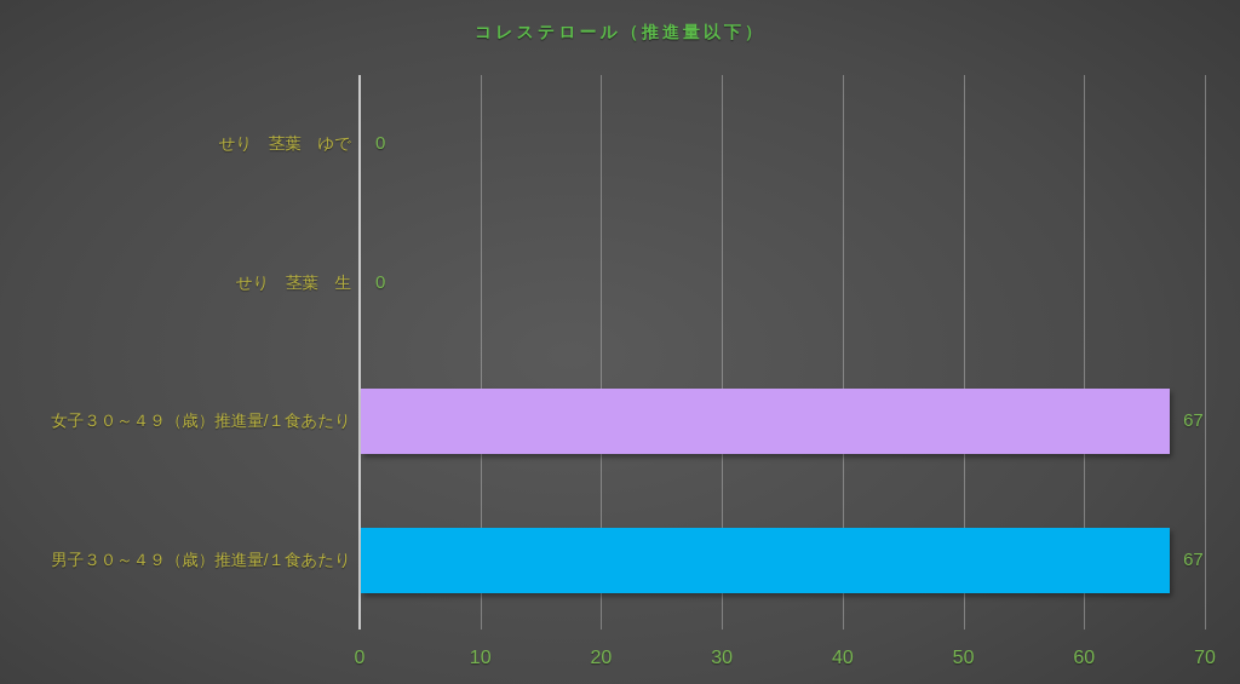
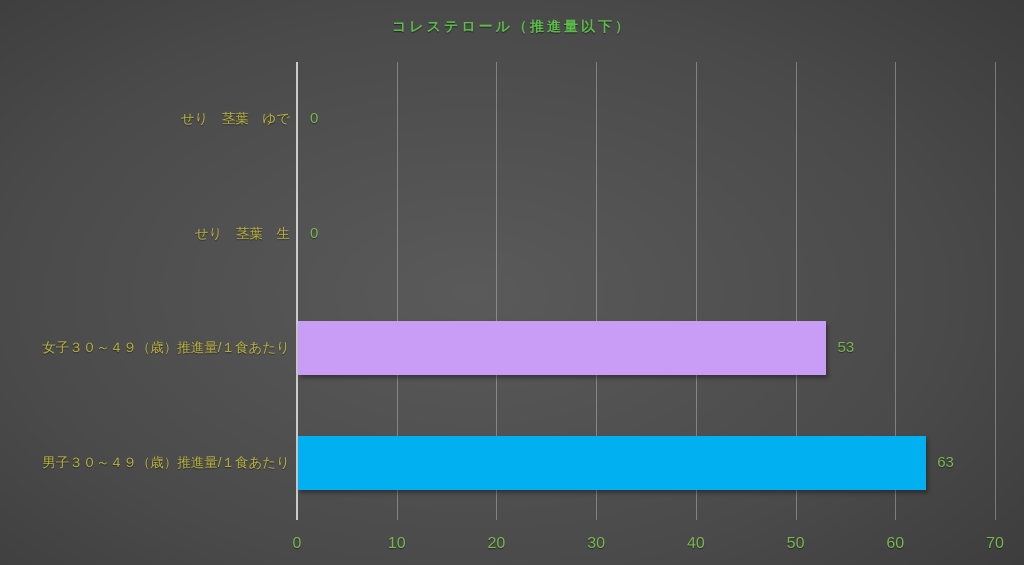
女子３０～４９（歳）推進量/１食あたり: 67 -> 53
男子３０～４９（歳）推進量/１食あたり: 67 -> 63
